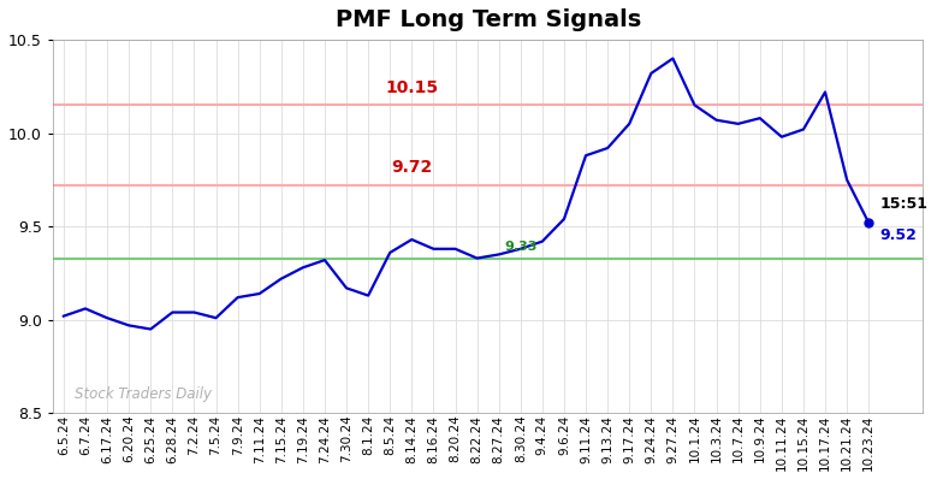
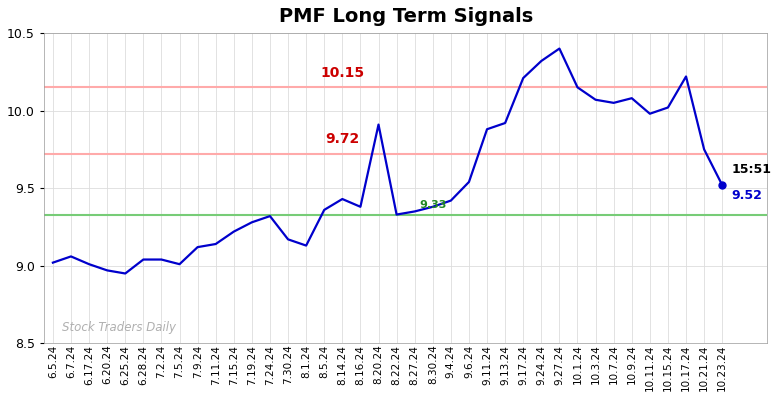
8.20.24: 9.38 -> 9.91
9.17.24: 10.05 -> 10.21
